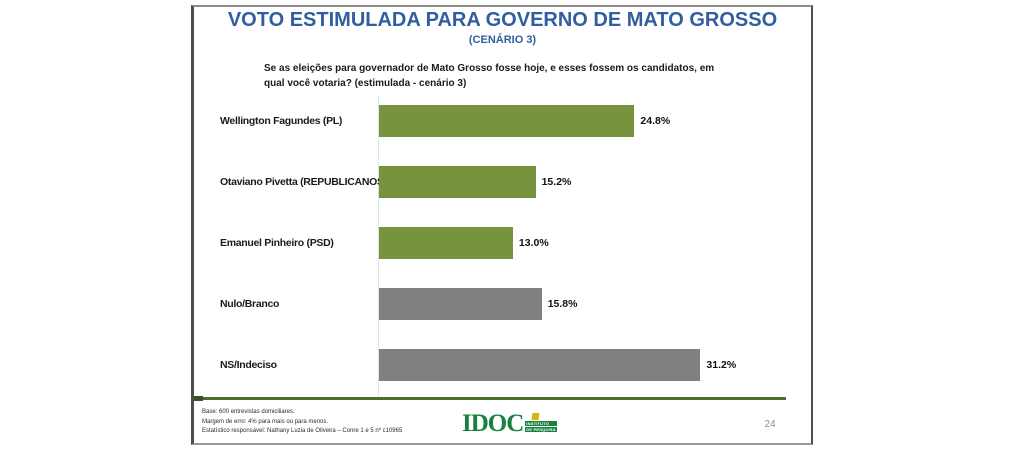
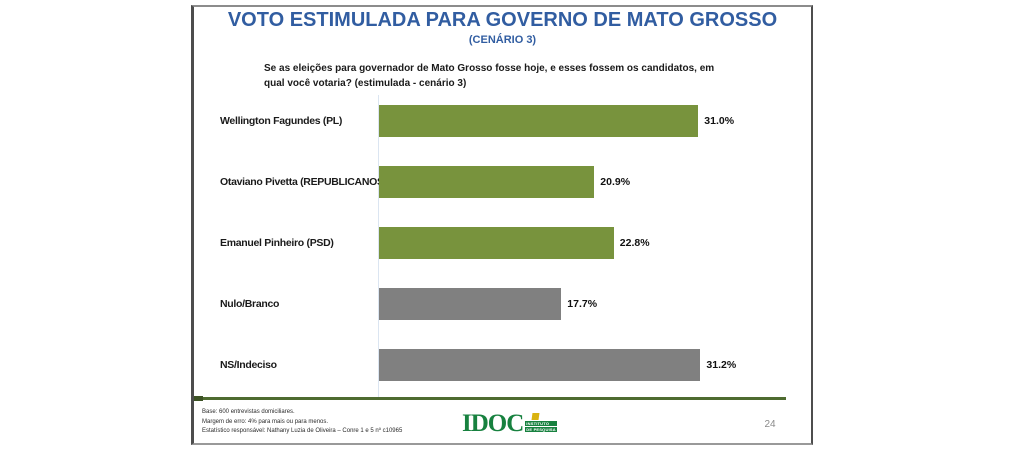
Wellington Fagundes (PL): 24.8% -> 31.0%
Otaviano Pivetta (REPUBLICANOS): 15.2% -> 20.9%
Emanuel Pinheiro (PSD): 13.0% -> 22.8%
Nulo/Branco: 15.8% -> 17.7%
